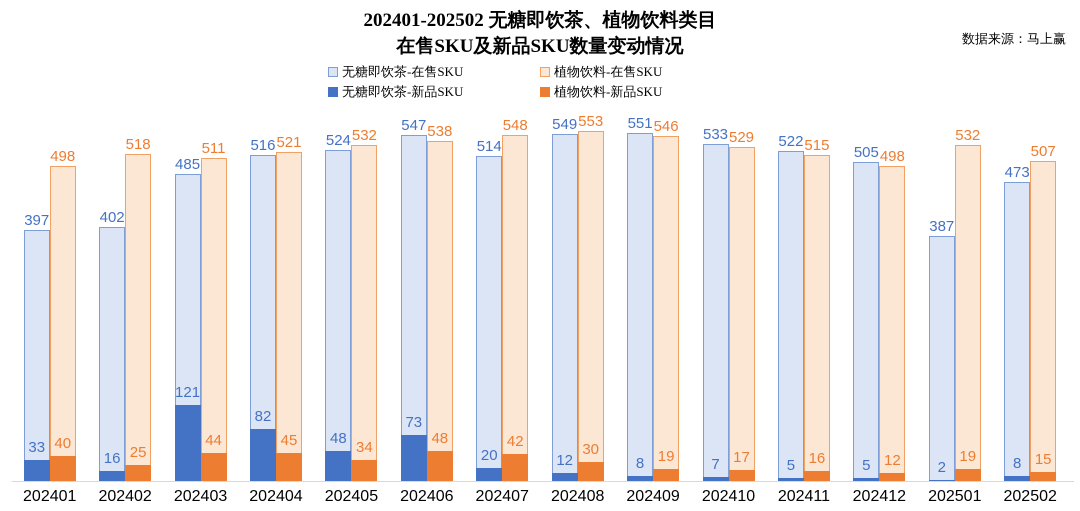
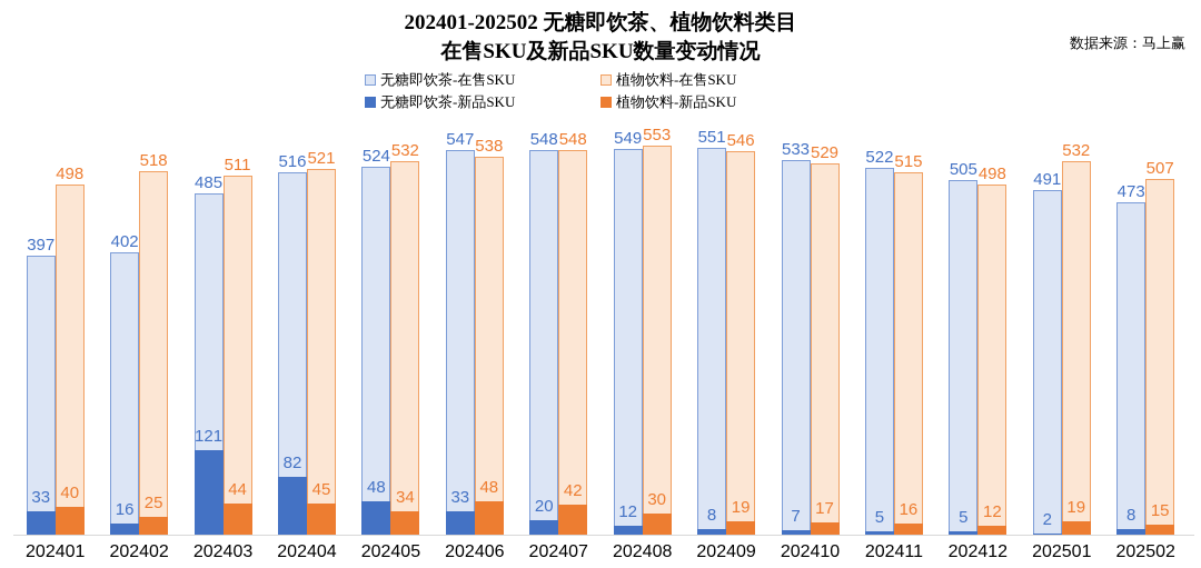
无糖即饮茶-新品SKU/202406: 73 -> 33
无糖即饮茶-在售SKU/202407: 514 -> 548
无糖即饮茶-在售SKU/202501: 387 -> 491
